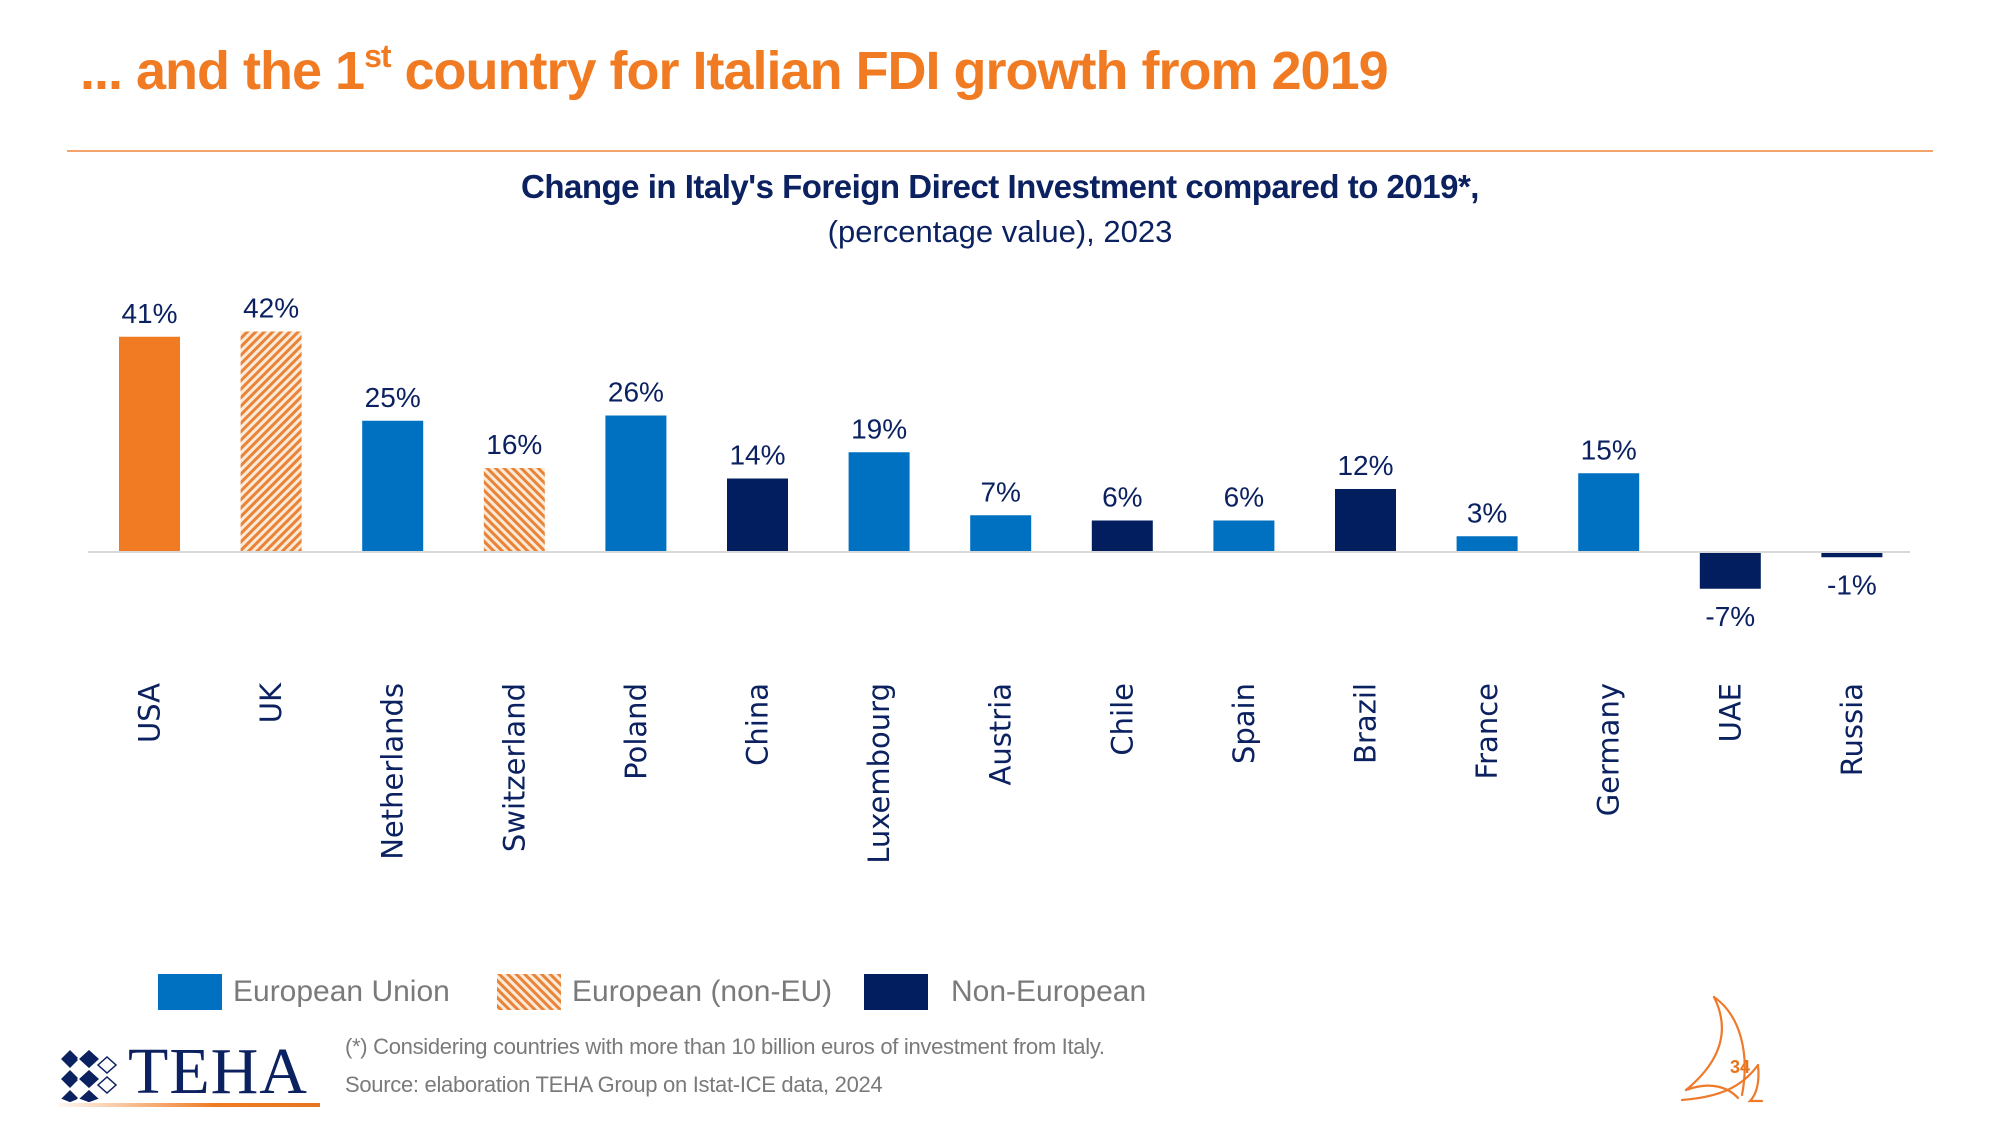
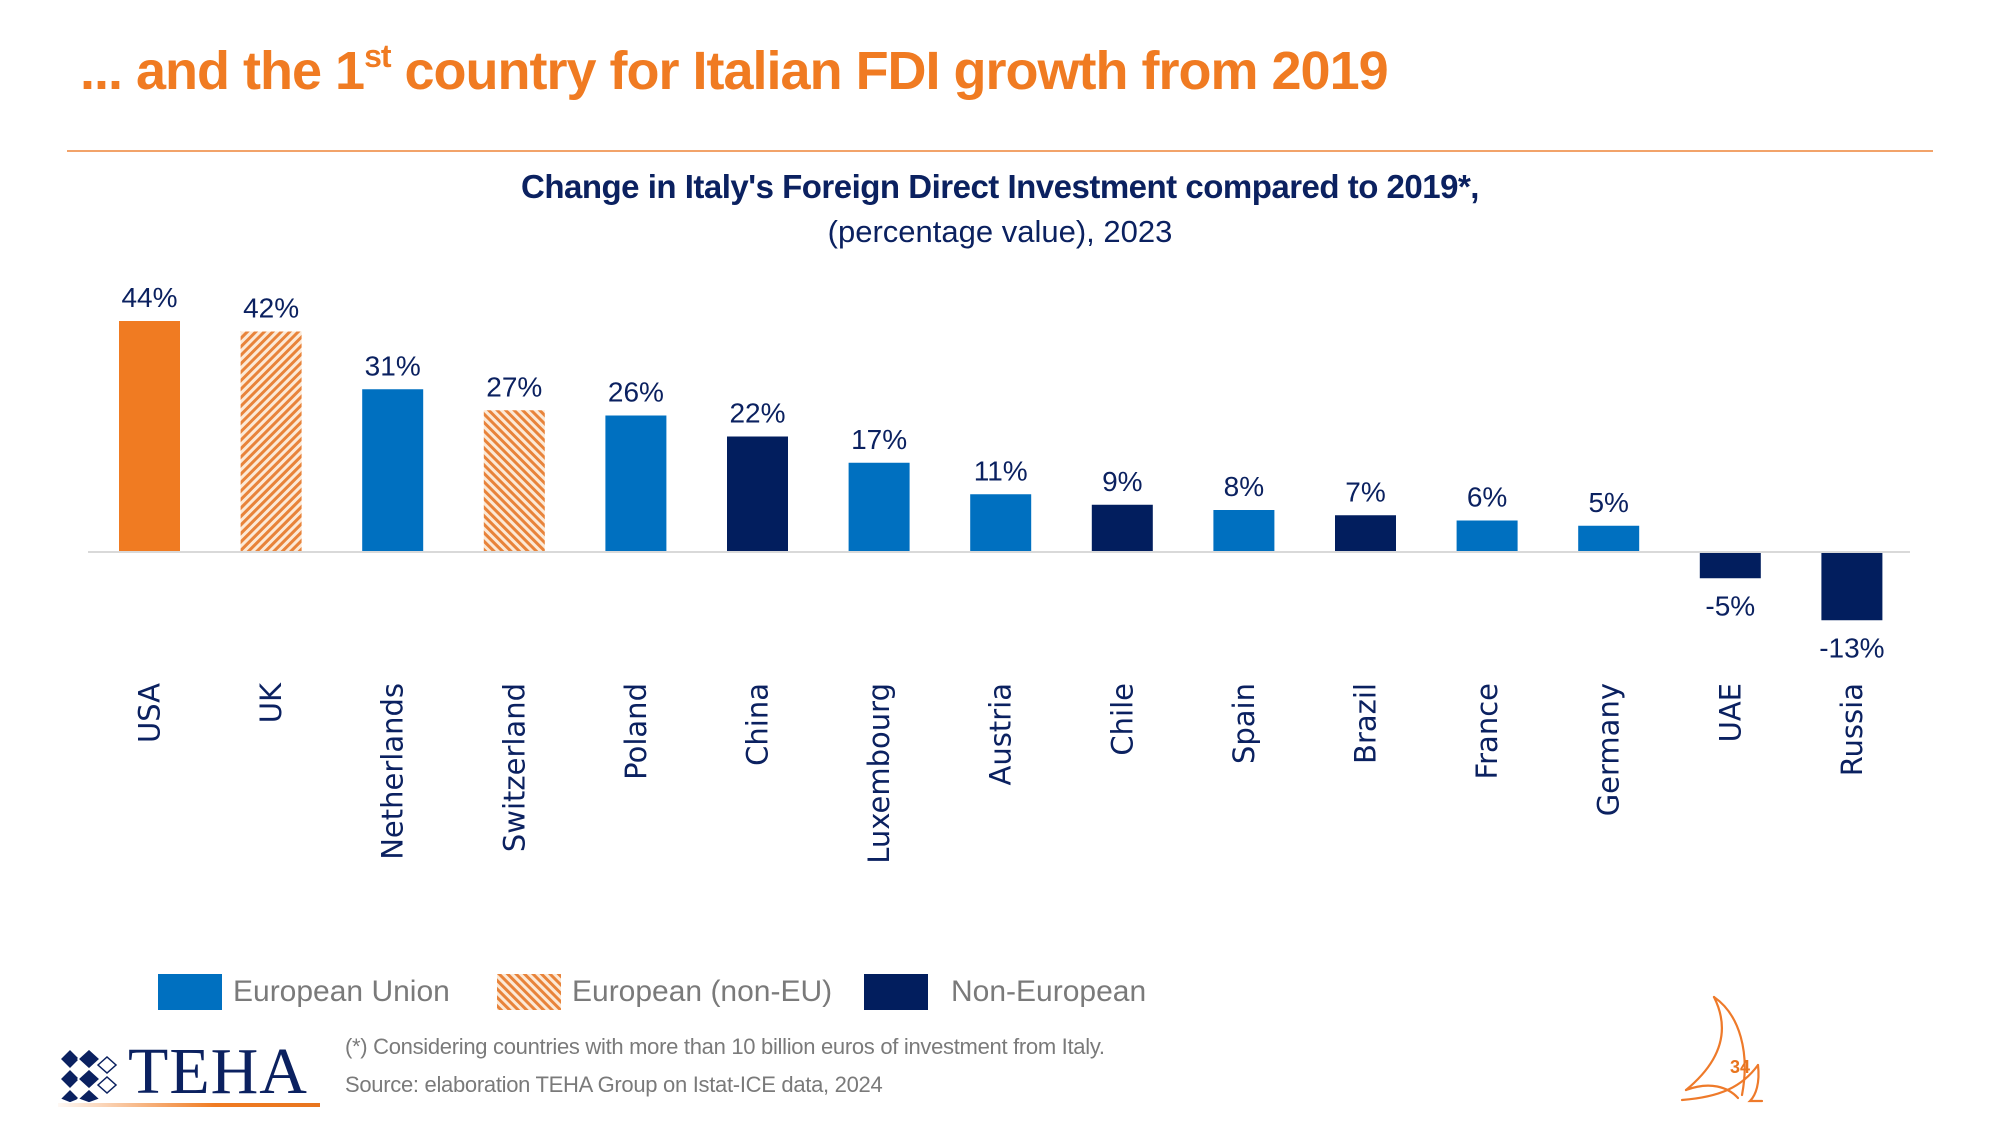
USA: 41% -> 44%
Netherlands: 25% -> 31%
Switzerland: 16% -> 27%
China: 14% -> 22%
Luxembourg: 19% -> 17%
Austria: 7% -> 11%
Chile: 6% -> 9%
Spain: 6% -> 8%
Brazil: 12% -> 7%
France: 3% -> 6%
Germany: 15% -> 5%
UAE: -7% -> -5%
Russia: -1% -> -13%
